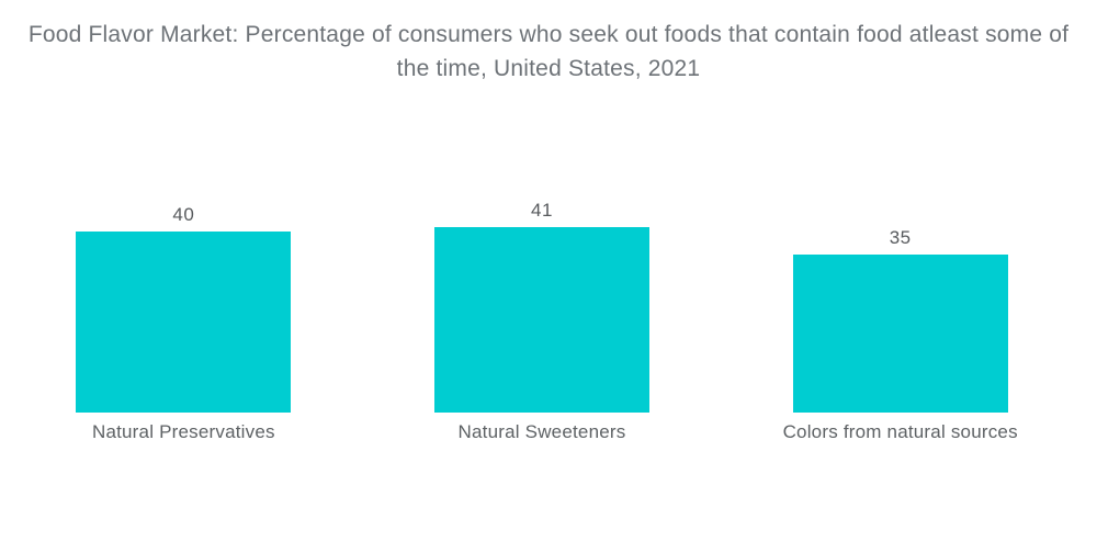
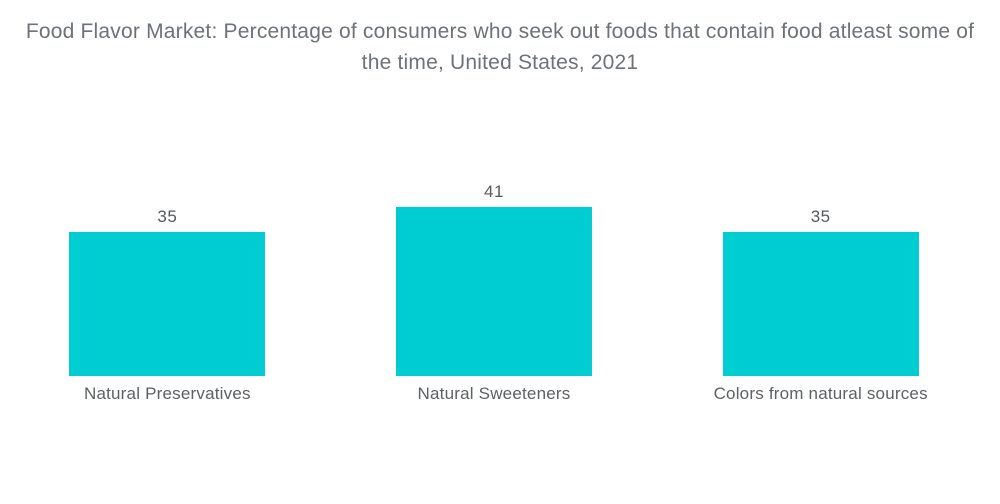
Natural Preservatives: 40 -> 35
